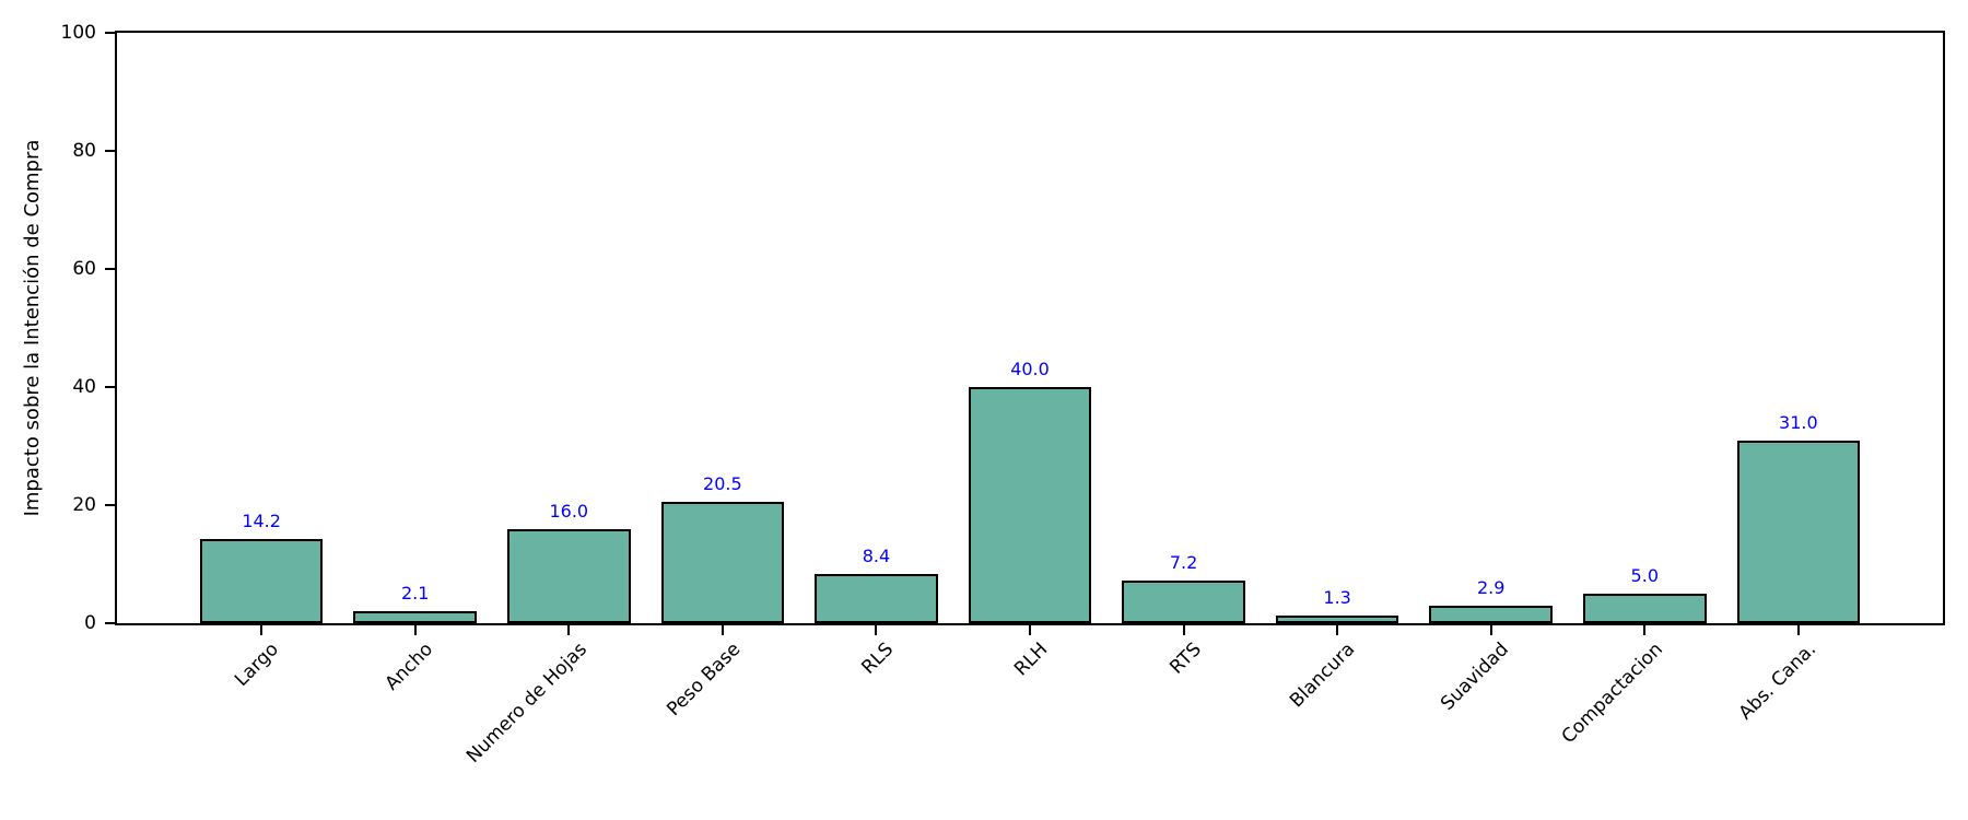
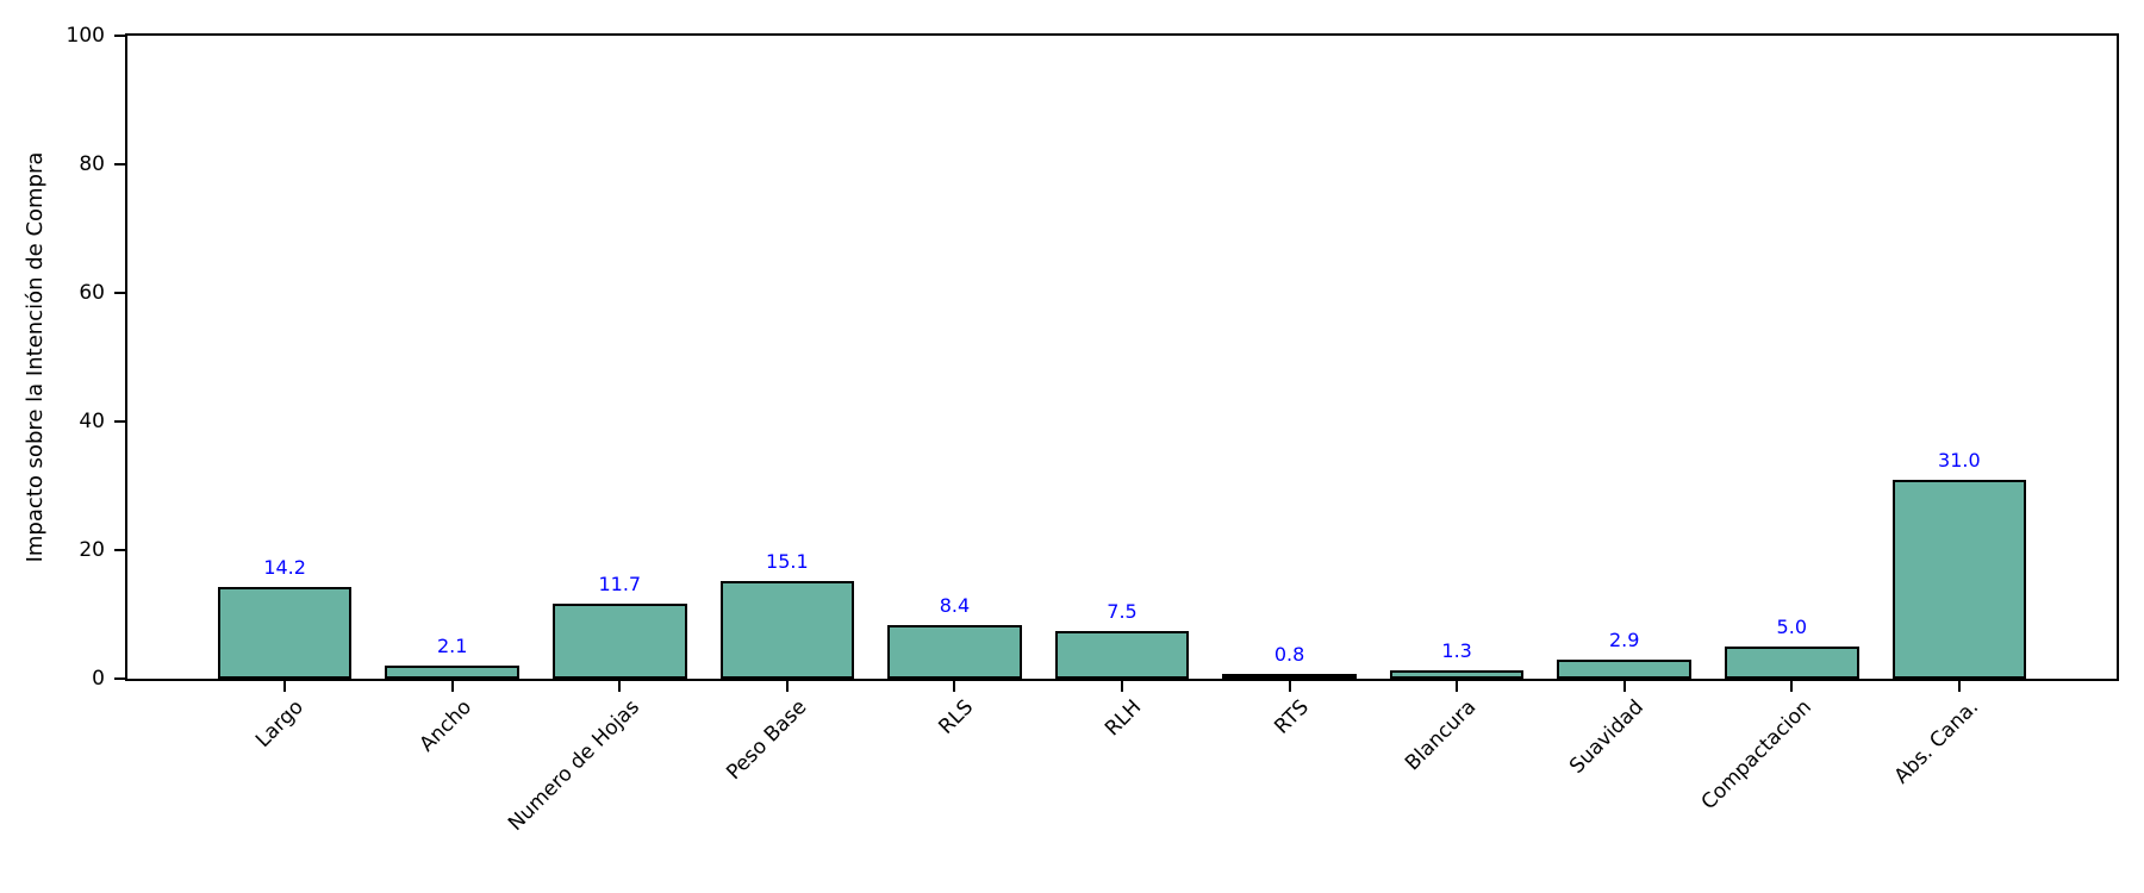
Numero de Hojas: 16.0 -> 11.7
Peso Base: 20.5 -> 15.1
RLH: 40.0 -> 7.5
RTS: 7.2 -> 0.8
